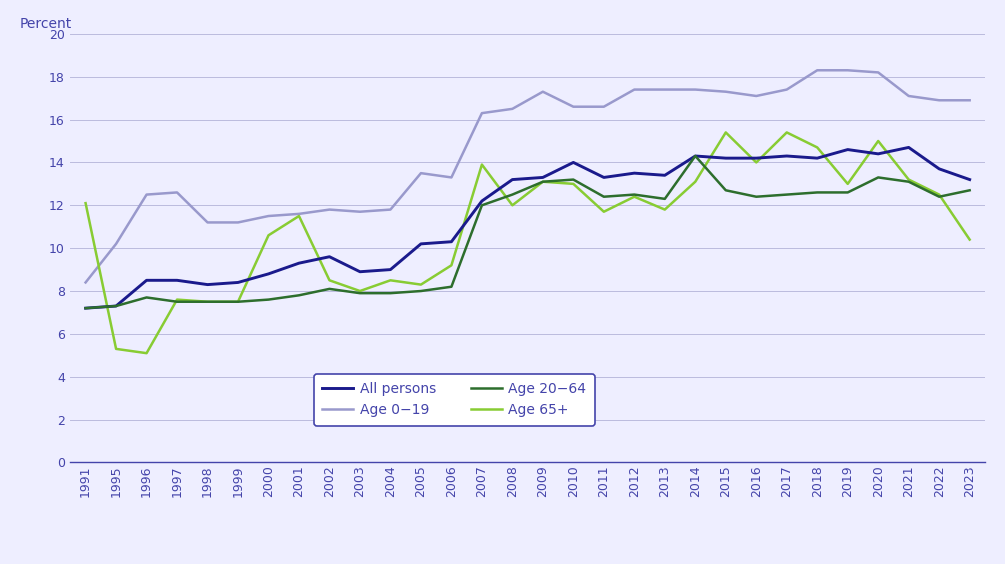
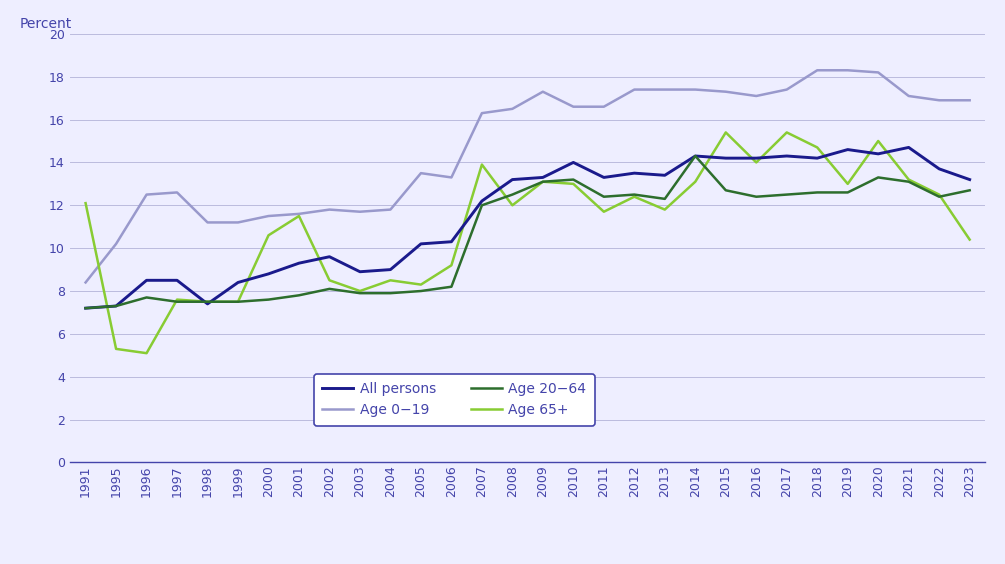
All persons/1998: 8.3 -> 7.4
